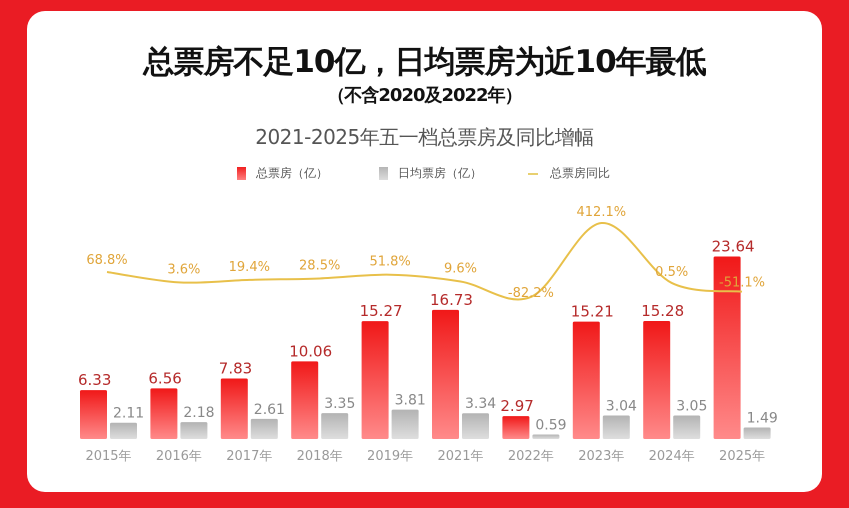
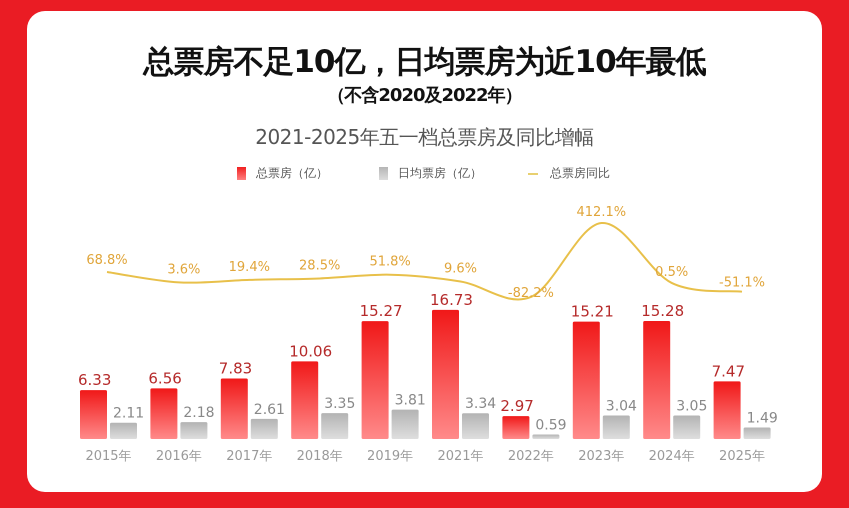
总票房（亿）/2025年: 23.64 -> 7.47
